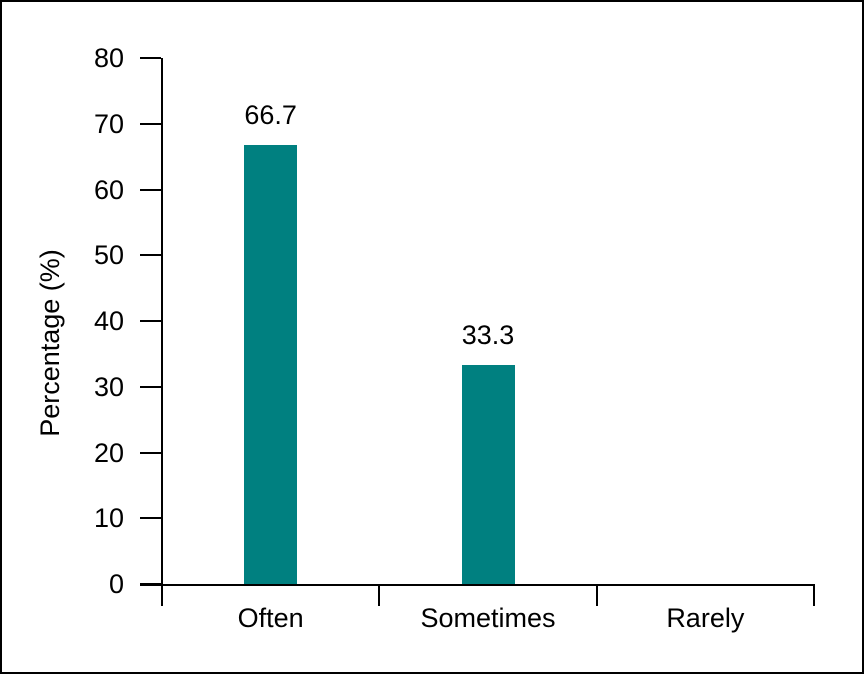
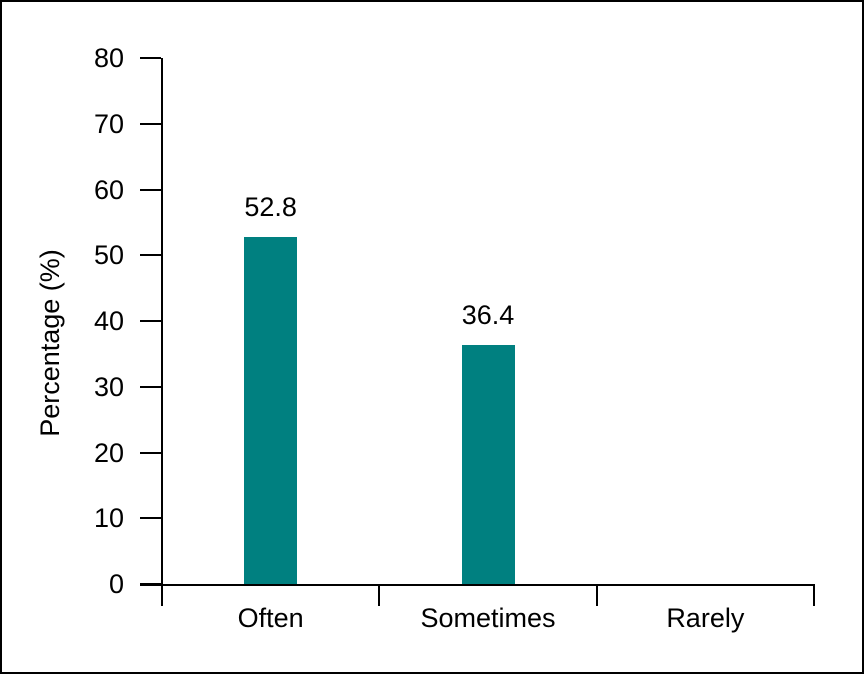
Often: 66.7 -> 52.8
Sometimes: 33.3 -> 36.4
